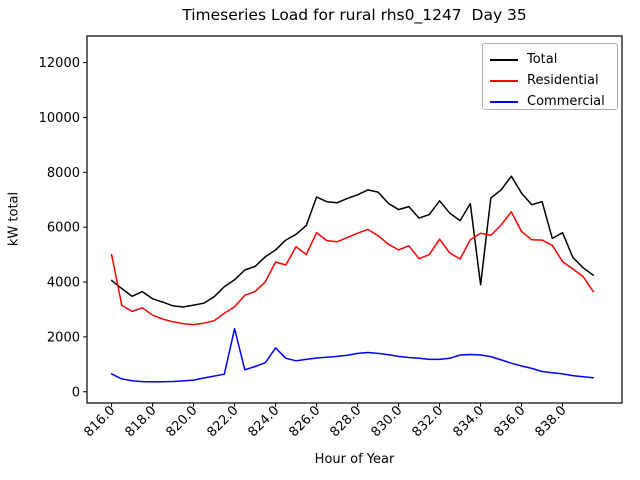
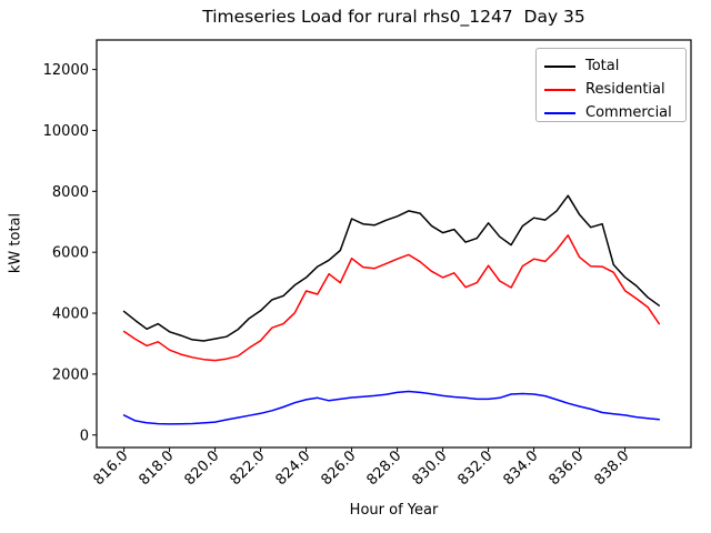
Residential/816.0: 5000 -> 3400
Commercial/822.0: 2300 -> 700
Commercial/824.0: 1600 -> 1200
Total/834.0: 3900 -> 7100
Total/838.0: 5800 -> 5200
